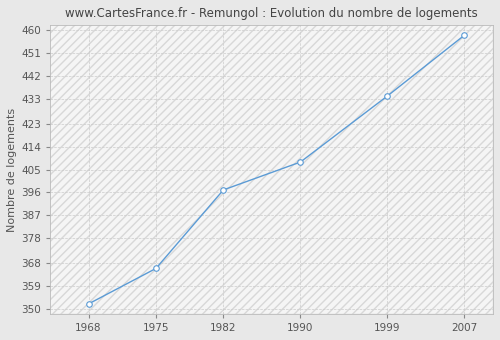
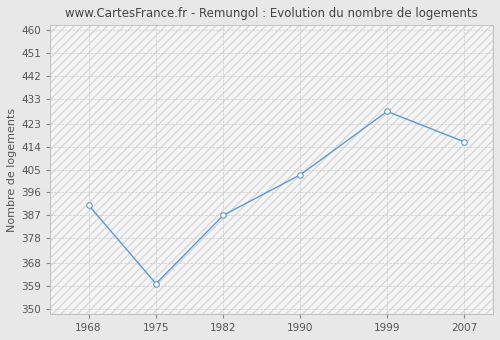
1968: 352 -> 391
1975: 366 -> 360
1982: 397 -> 387
1990: 408 -> 403
1999: 434 -> 428
2007: 458 -> 416
